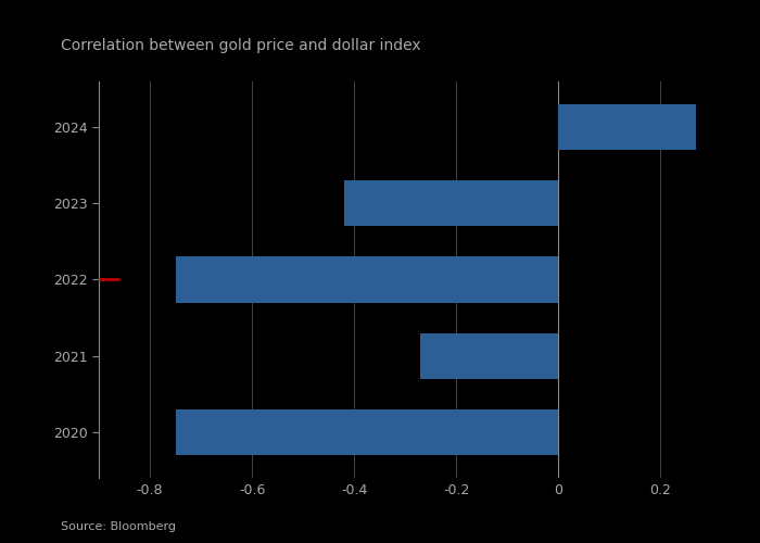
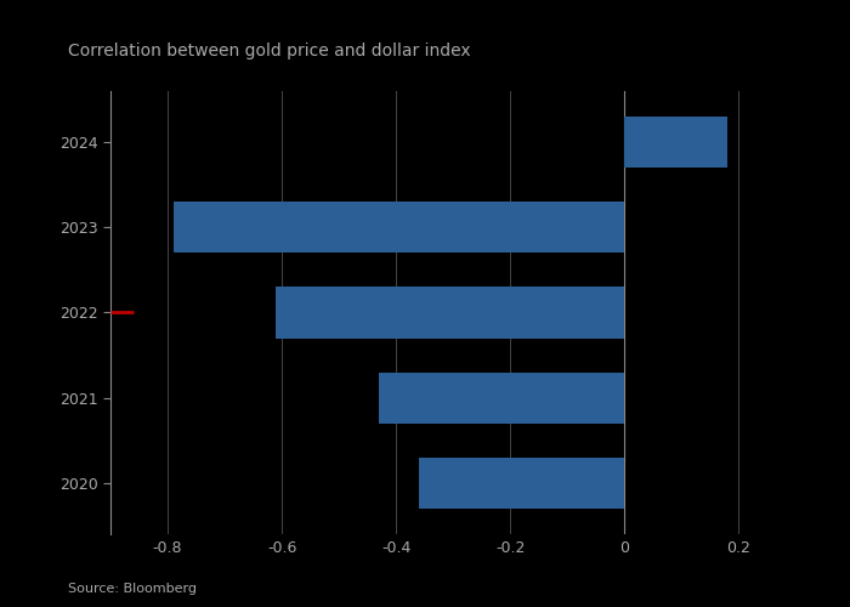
2024: 0.27 -> 0.18
2023: -0.42 -> -0.79
2022: -0.75 -> -0.61
2021: -0.27 -> -0.43
2020: -0.75 -> -0.36
